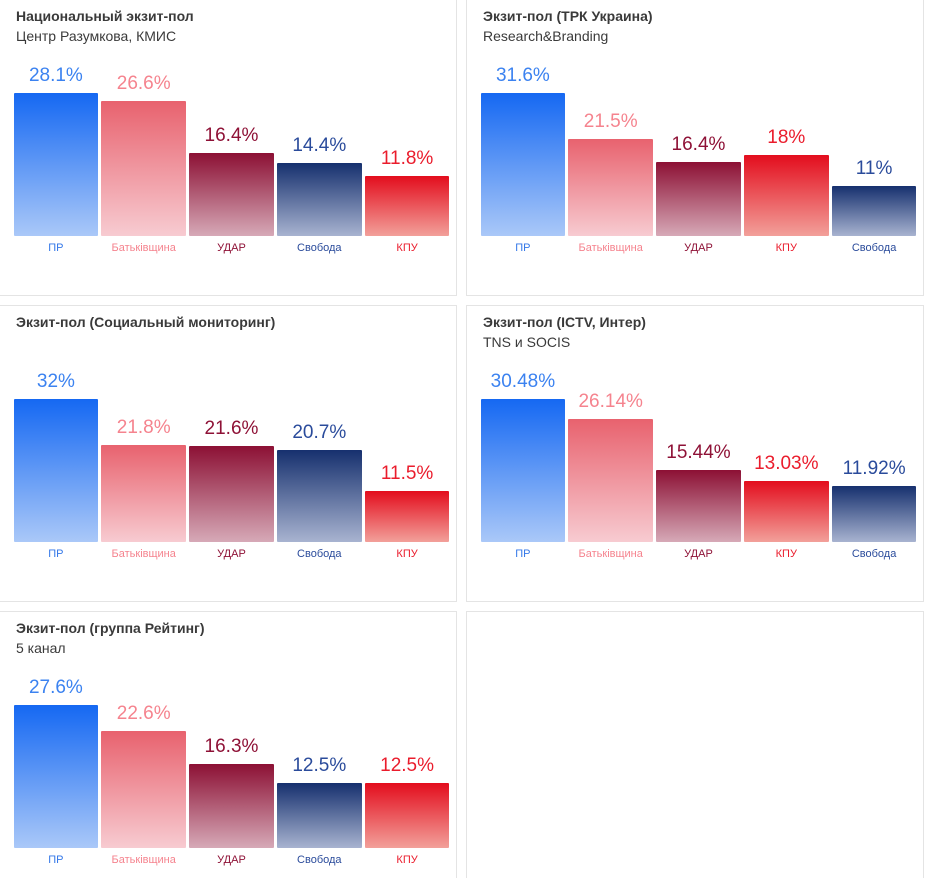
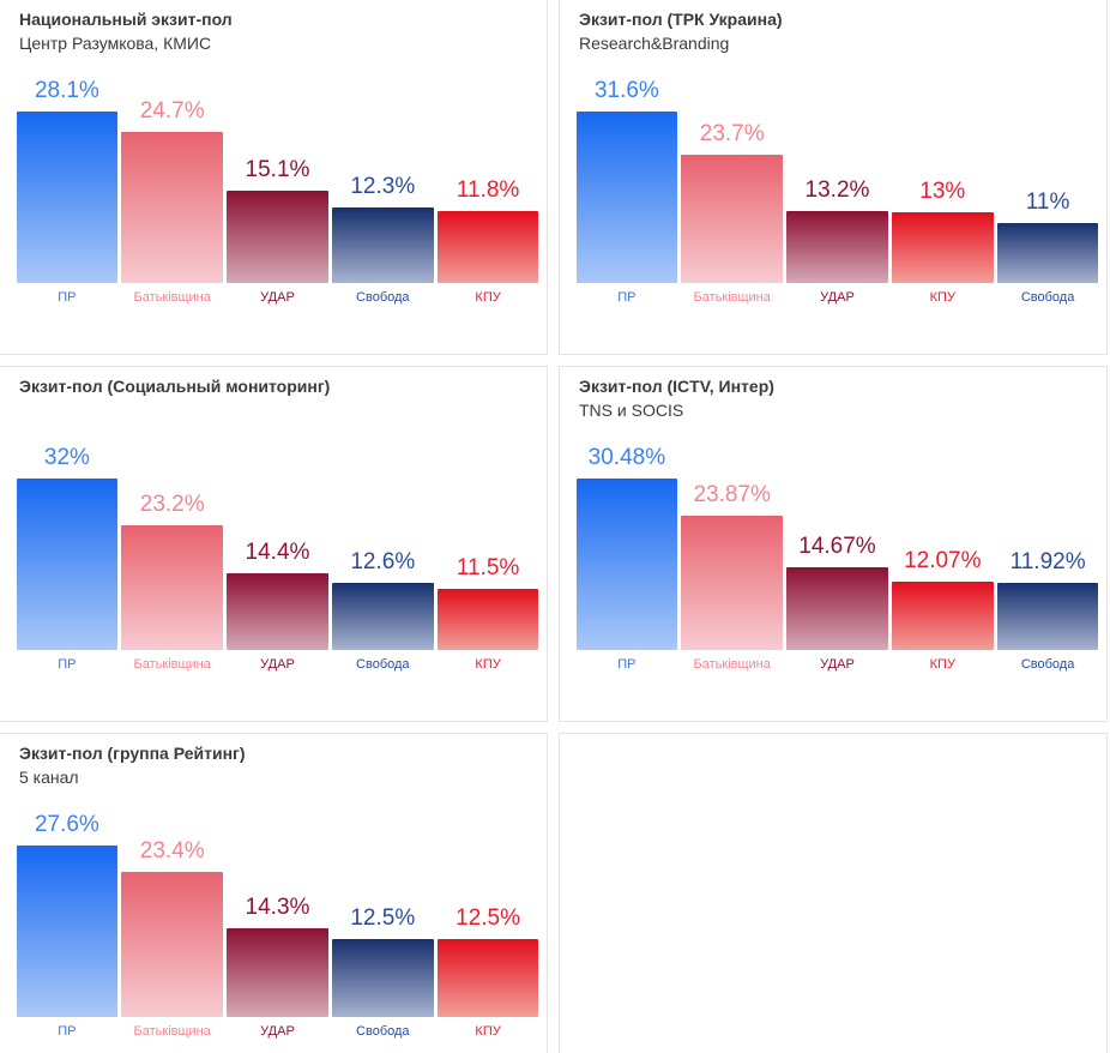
Национальный экзит-пол/Батьківщина: 26.6% -> 24.7%
Национальный экзит-пол/УДАР: 16.4% -> 15.1%
Национальный экзит-пол/Свобода: 14.4% -> 12.3%
Экзит-пол (ТРК Украина)/Батьківщина: 21.5% -> 23.7%
Экзит-пол (ТРК Украина)/УДАР: 16.4% -> 13.2%
Экзит-пол (ТРК Украина)/КПУ: 18% -> 13%
Экзит-пол (Социальный мониторинг)/Батьківщина: 21.8% -> 23.2%
Экзит-пол (Социальный мониторинг)/УДАР: 21.6% -> 14.4%
Экзит-пол (Социальный мониторинг)/Свобода: 20.7% -> 12.6%
Экзит-пол (ICTV, Интер)/Батьківщина: 26.14% -> 23.87%
Экзит-пол (ICTV, Интер)/УДАР: 15.44% -> 14.67%
Экзит-пол (ICTV, Интер)/КПУ: 13.03% -> 12.07%
Экзит-пол (группа Рейтинг)/Батьківщина: 22.6% -> 23.4%
Экзит-пол (группа Рейтинг)/УДАР: 16.3% -> 14.3%
